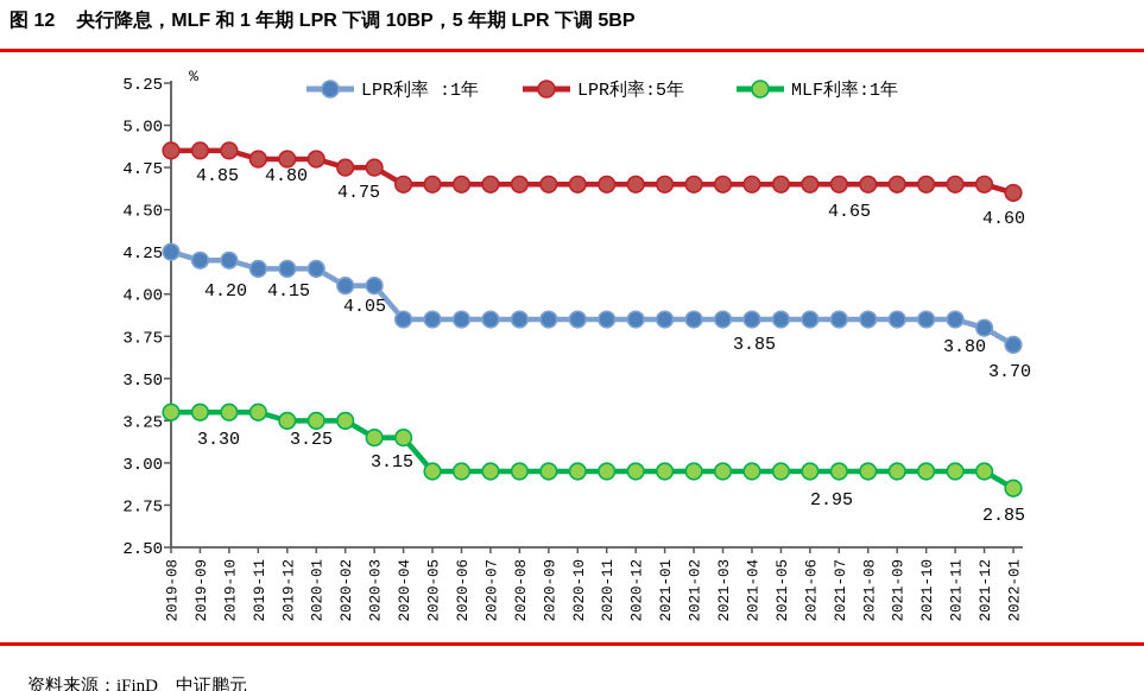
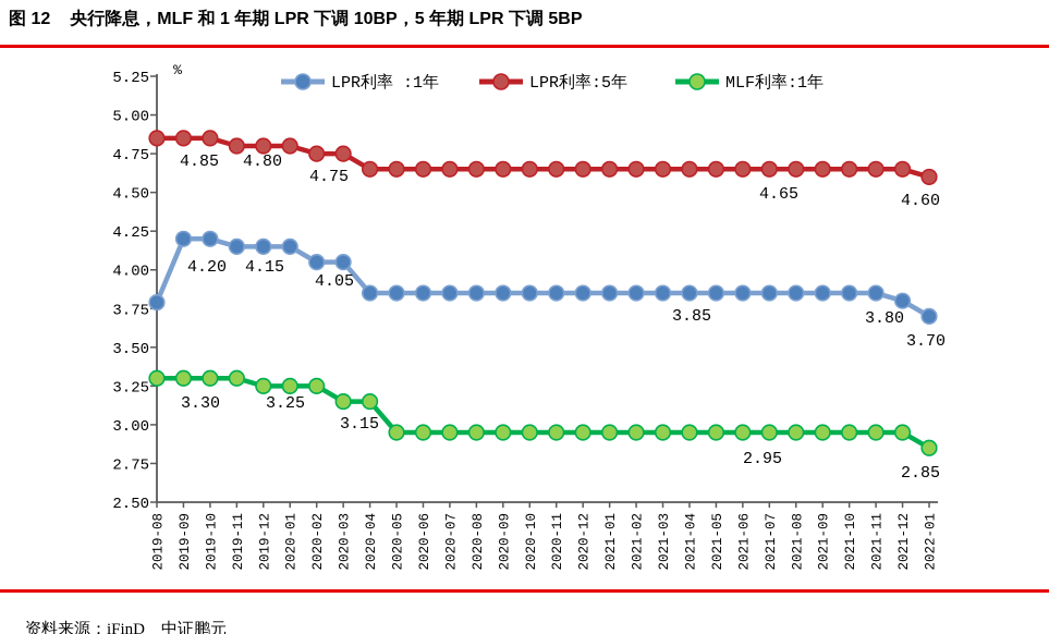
LPR利率 :1年/2019-08: 4.25 -> 3.79
